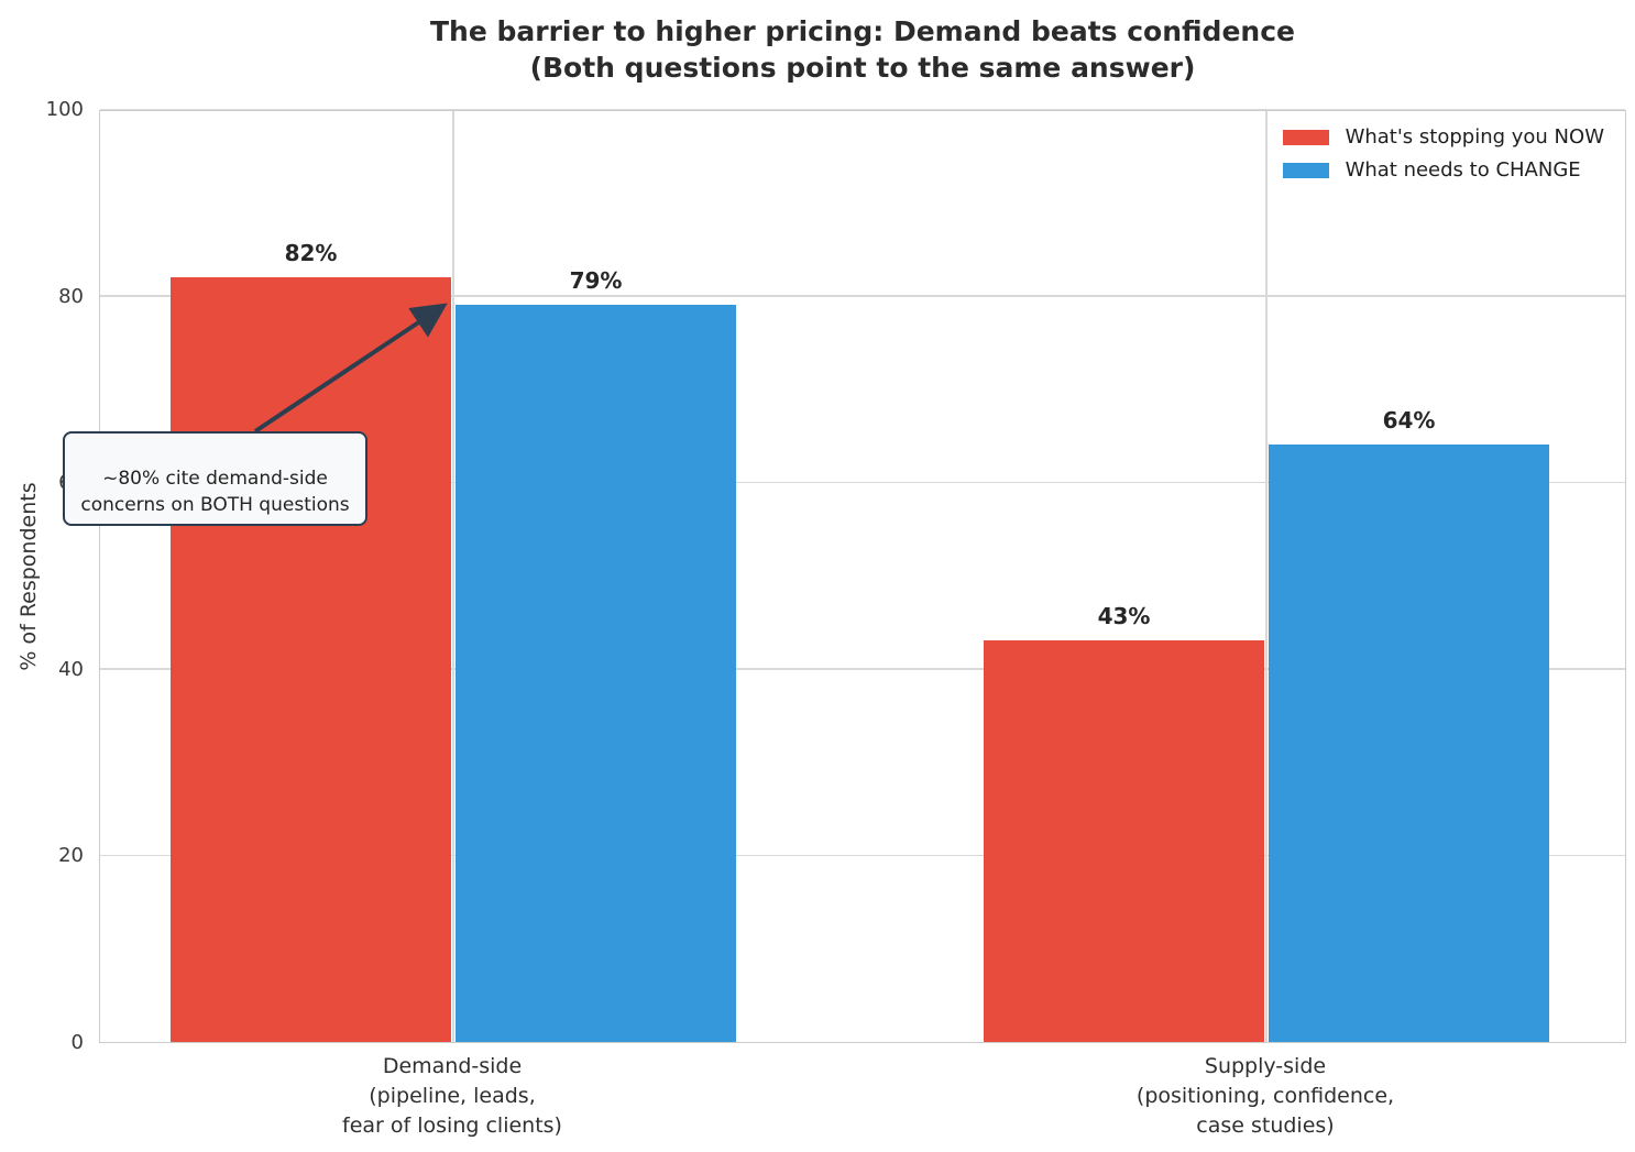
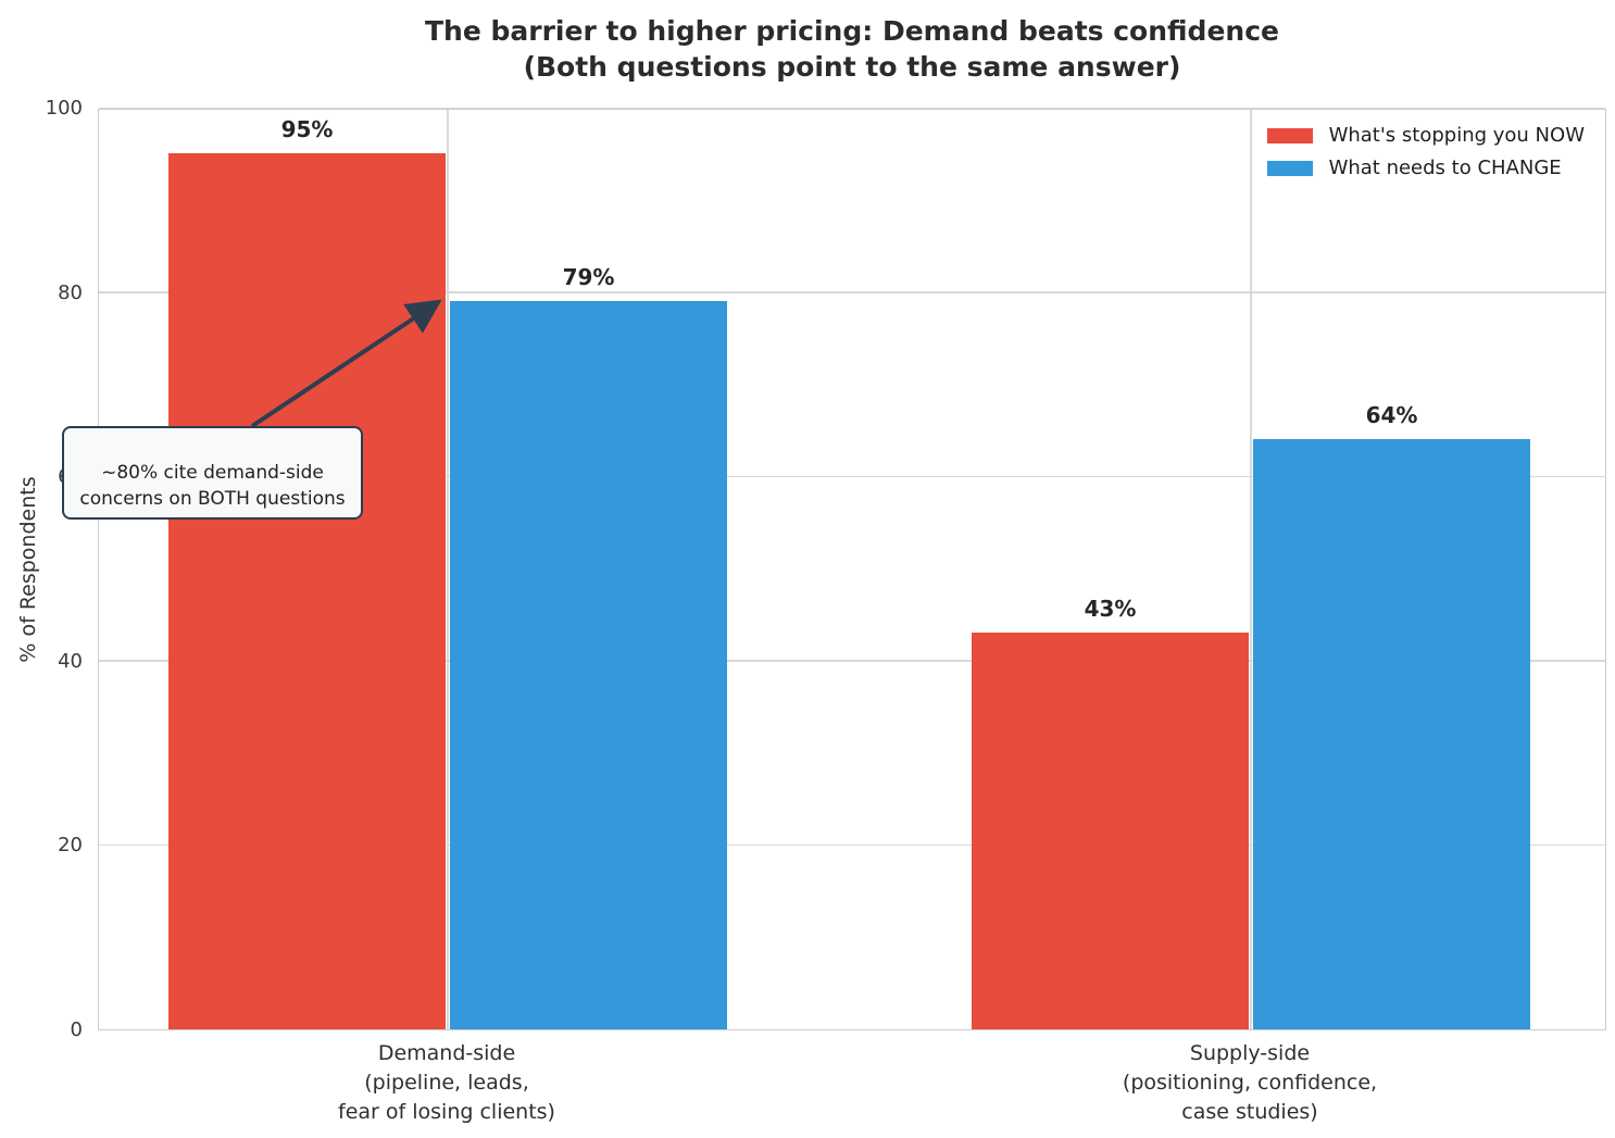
What's stopping you NOW/Demand-side (pipeline, leads, fear of losing clients): 82% -> 95%
